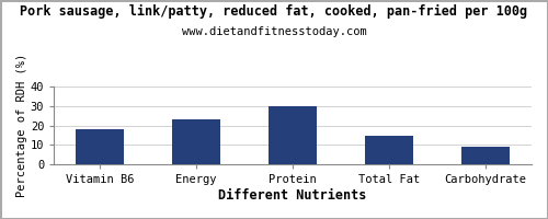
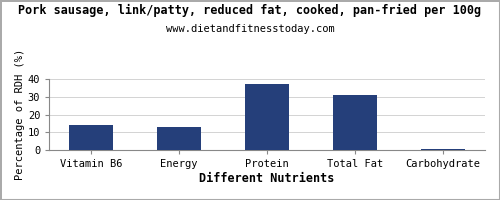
Vitamin B6: 18 -> 14
Energy: 23 -> 13
Protein: 30 -> 37
Total Fat: 15 -> 31
Carbohydrate: 9 -> 0
